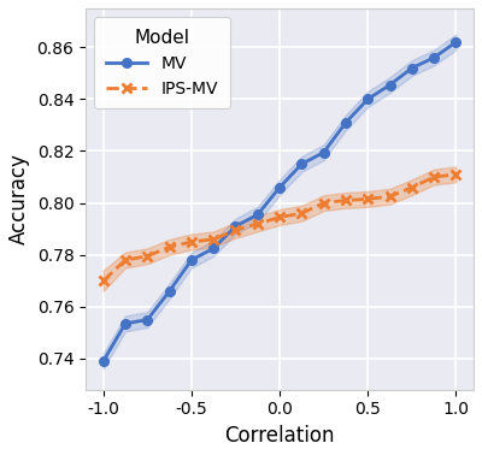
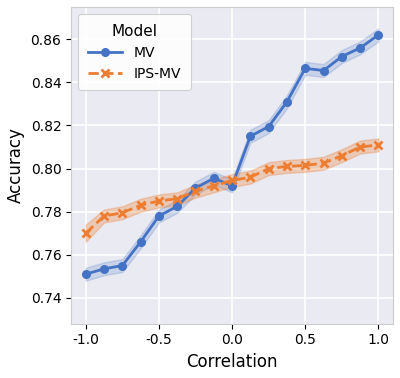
MV/-1.0: 0.7390 -> 0.7510
MV/0.0: 0.8060 -> 0.7920
MV/0.5: 0.8400 -> 0.8465
